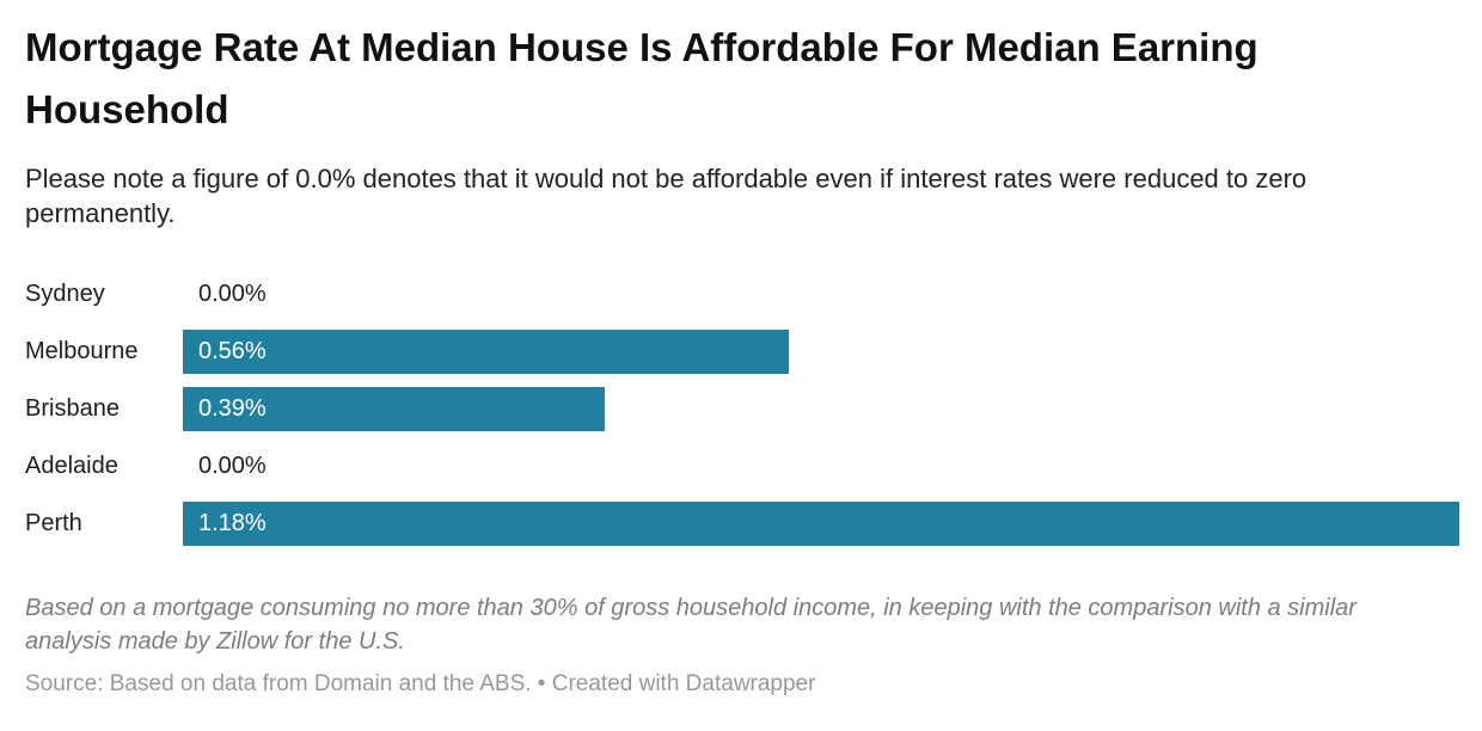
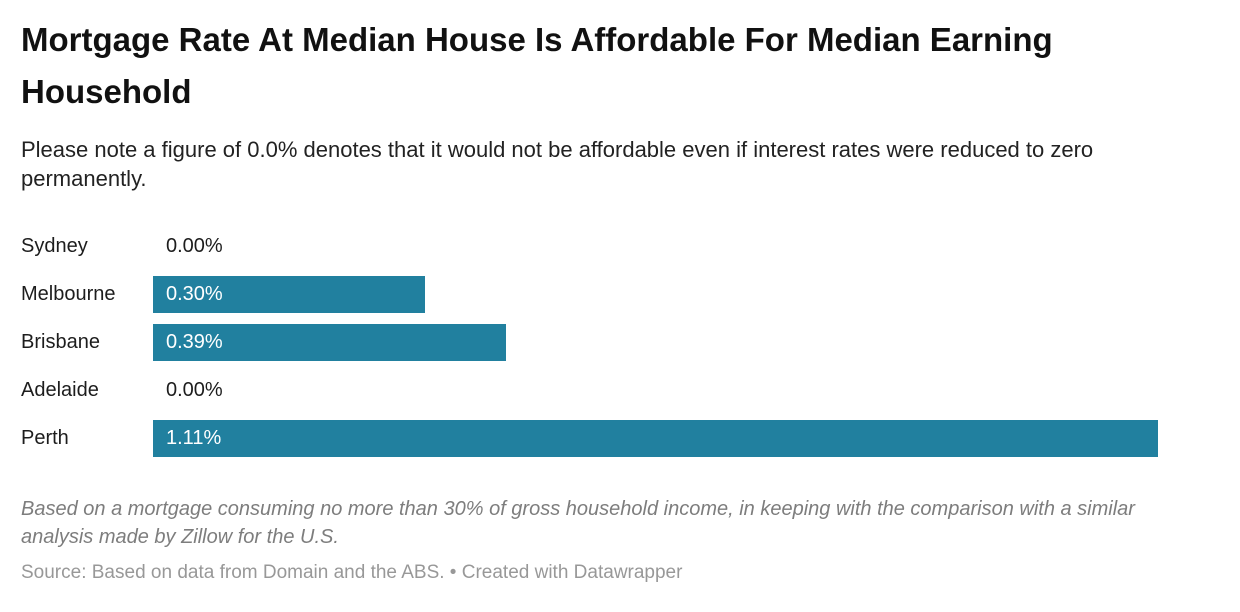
Melbourne: 0.56% -> 0.30%
Perth: 1.18% -> 1.11%
